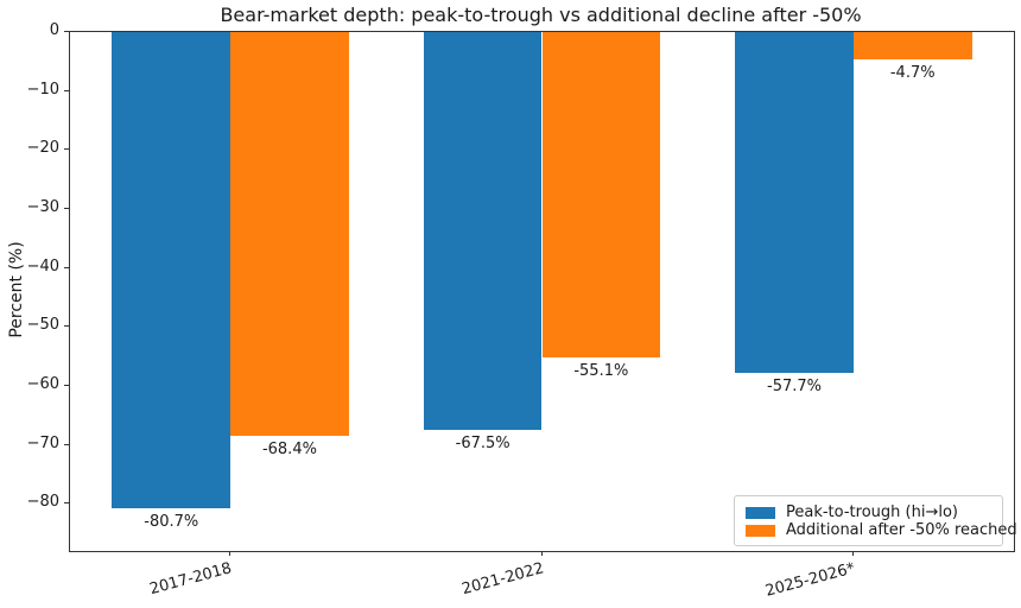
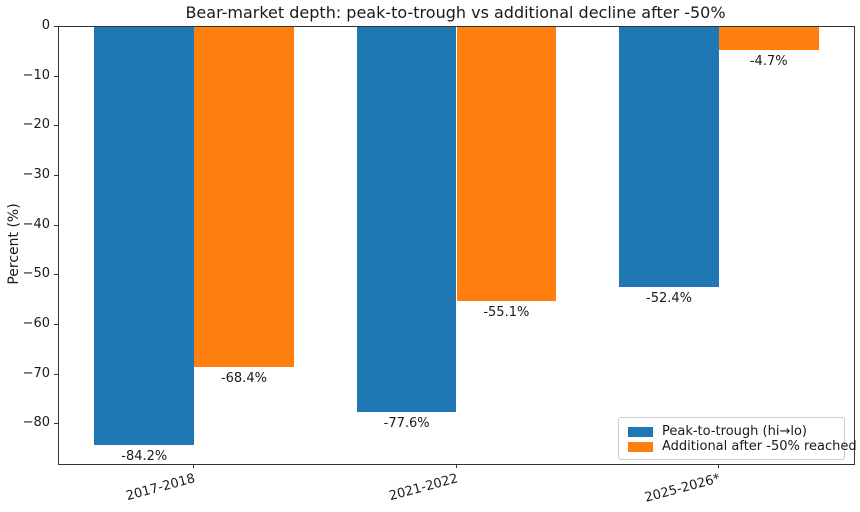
Peak-to-trough (hi→lo)/2017-2018: -80.7% -> -84.2%
Peak-to-trough (hi→lo)/2021-2022: -67.5% -> -77.6%
Peak-to-trough (hi→lo)/2025-2026*: -57.7% -> -52.4%
